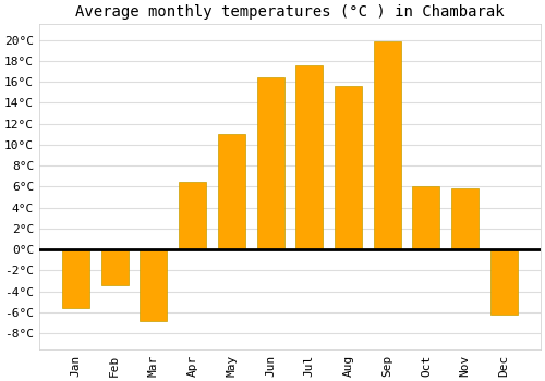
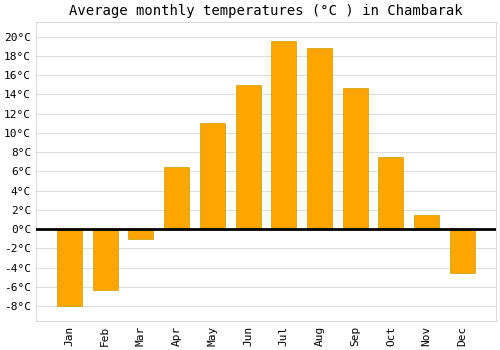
Jan: -5.6°C -> -8.0°C
Feb: -3.4°C -> -6.3°C
Mar: -6.8°C -> -1.0°C
Jun: 16.4°C -> 15.0°C
Jul: 17.6°C -> 19.5°C
Aug: 15.6°C -> 18.8°C
Sep: 19.8°C -> 14.7°C
Oct: 6.0°C -> 7.5°C
Nov: 5.8°C -> 1.5°C
Dec: -6.2°C -> -4.5°C
